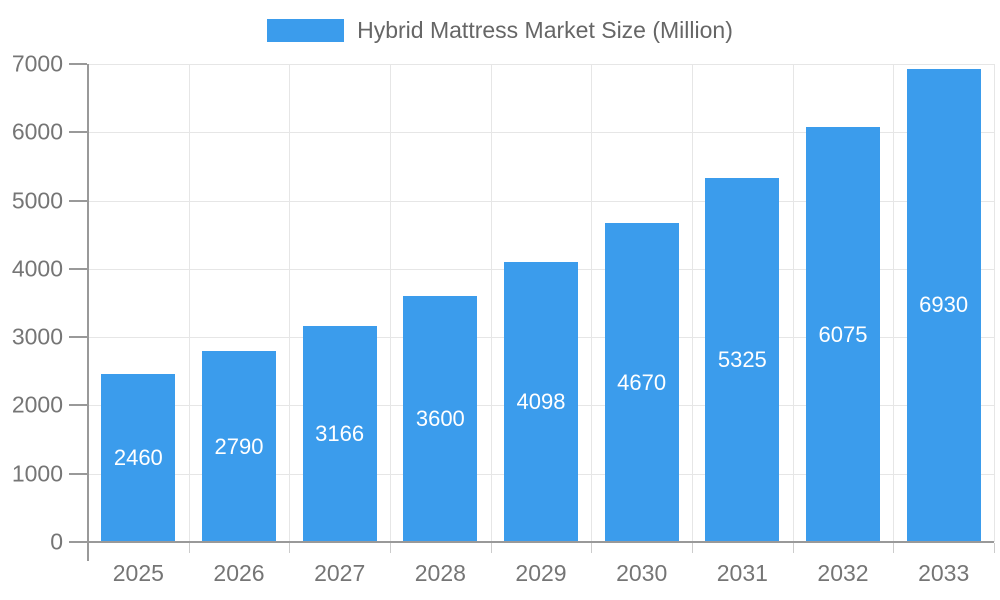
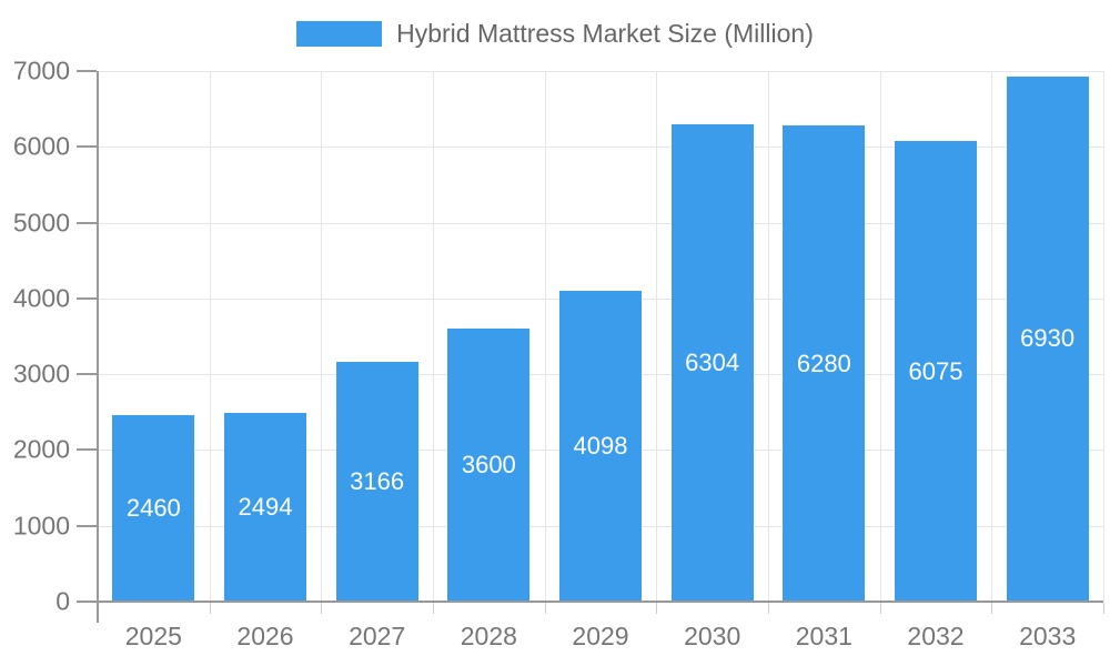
2026: 2790 -> 2494
2030: 4670 -> 6304
2031: 5325 -> 6280
